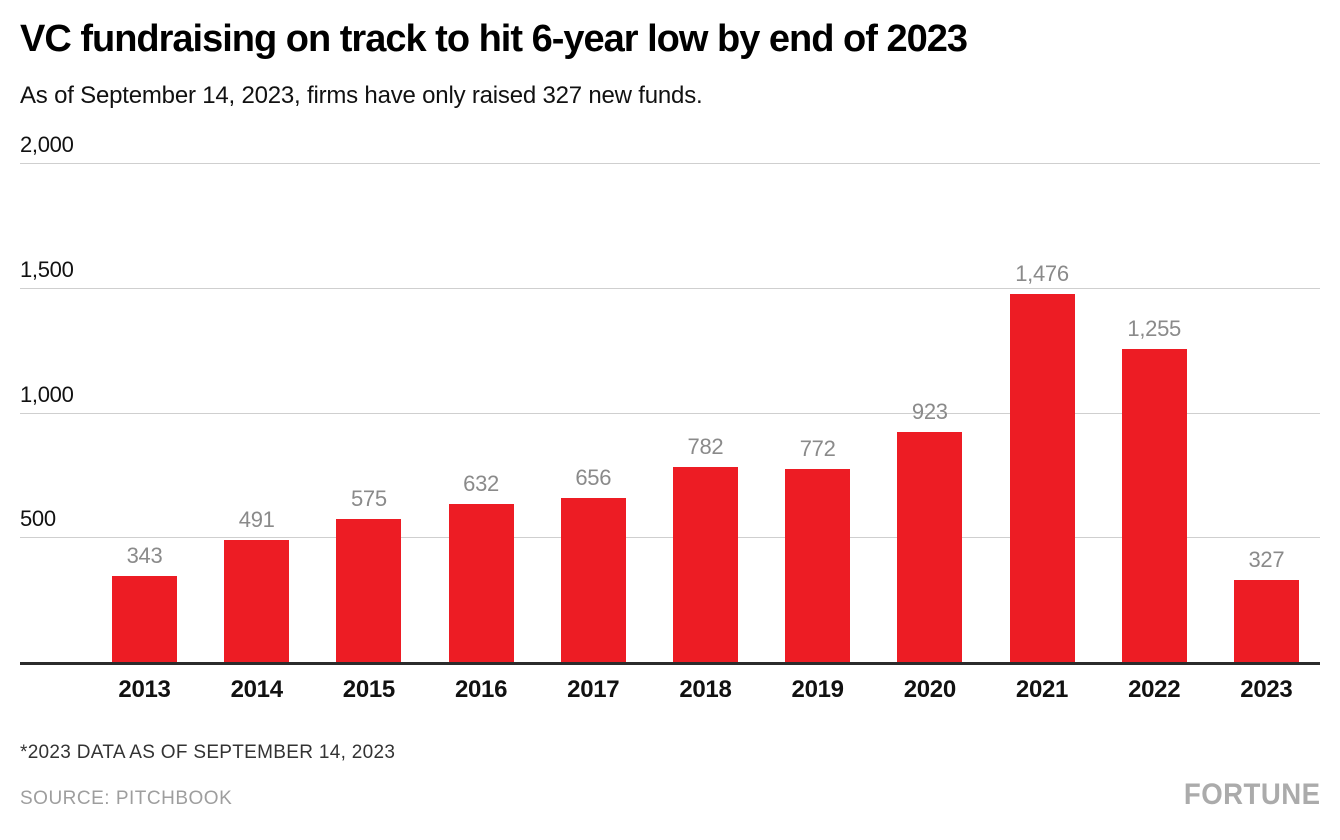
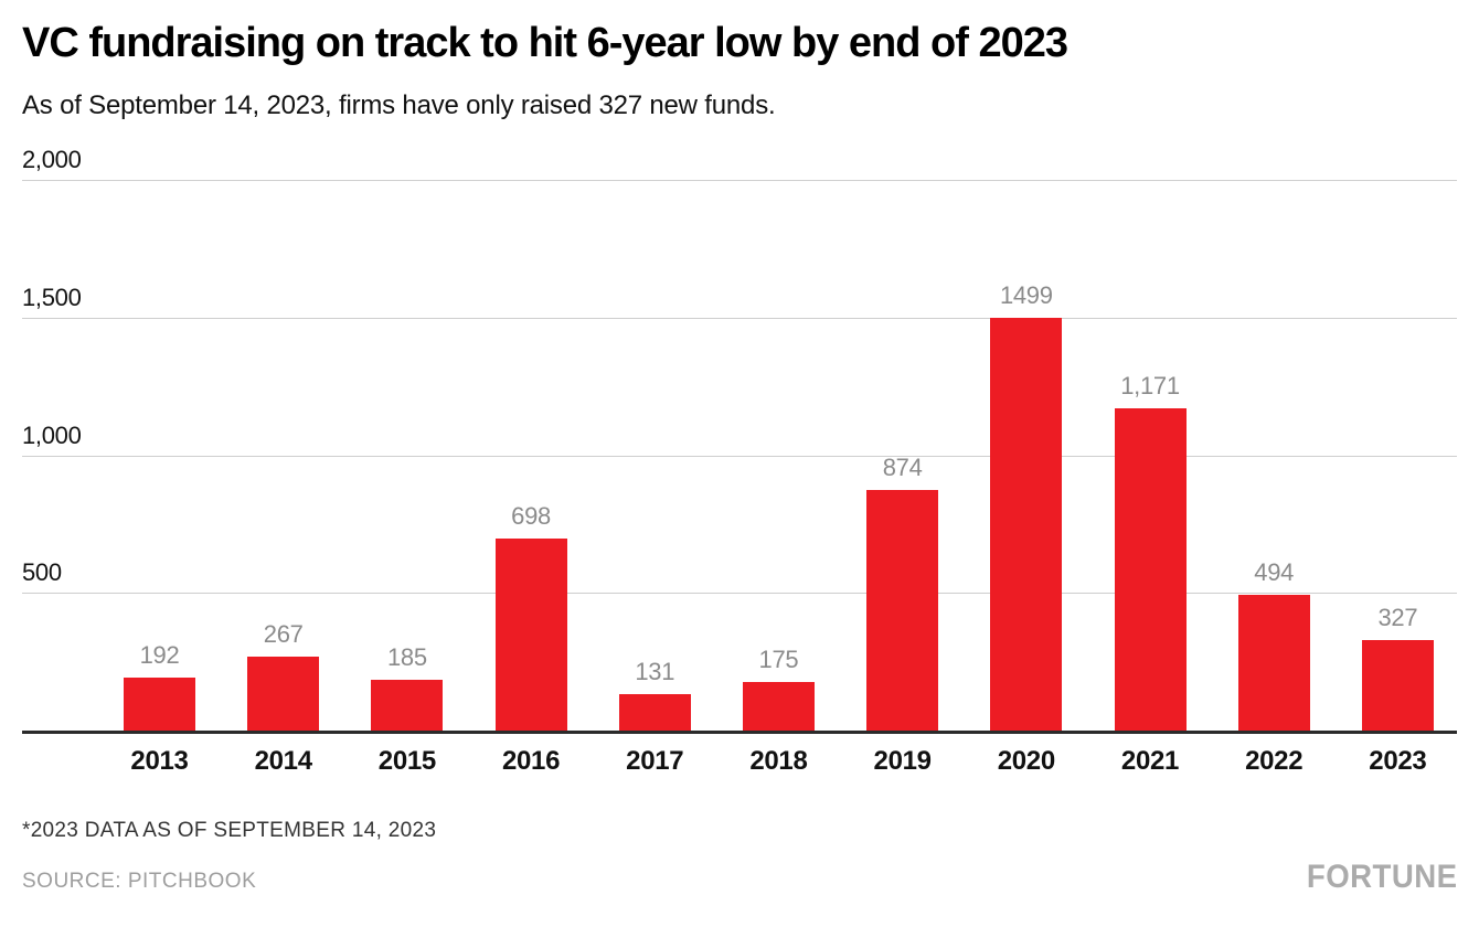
2013: 343 -> 192
2014: 491 -> 267
2015: 575 -> 185
2016: 632 -> 698
2017: 656 -> 131
2018: 782 -> 175
2019: 772 -> 874
2020: 923 -> 1499
2021: 1,476 -> 1,171
2022: 1,255 -> 494
